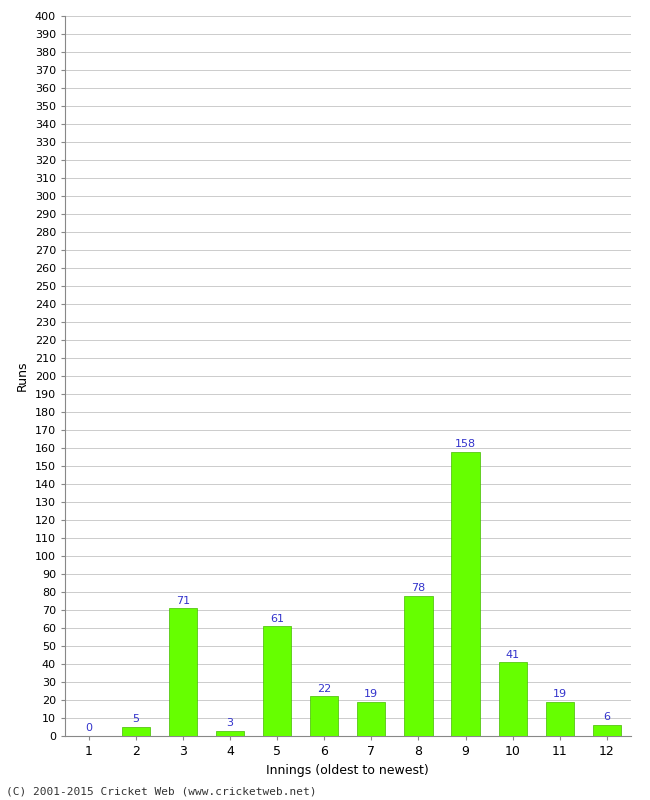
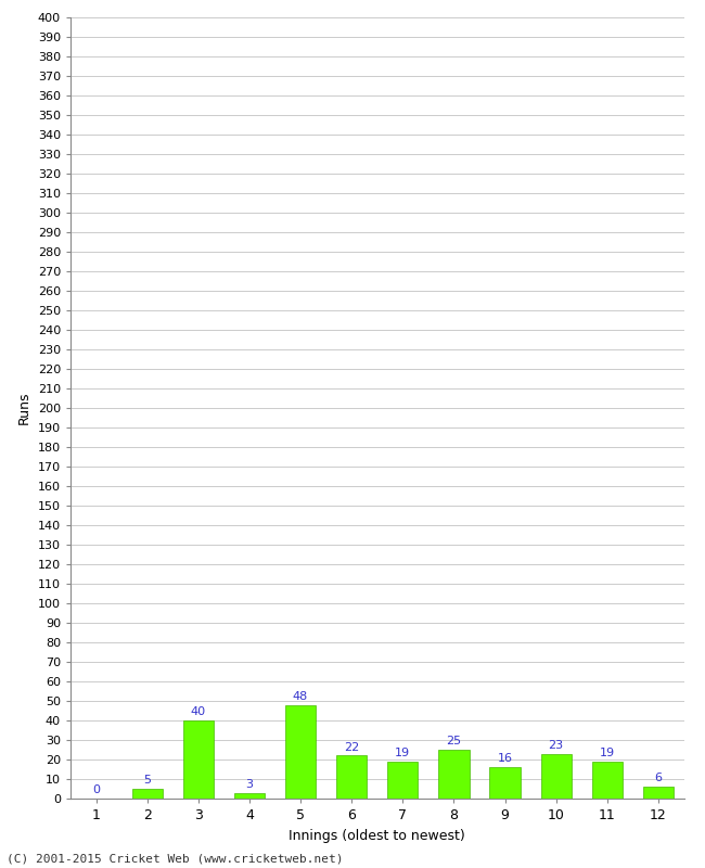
3: 71 -> 40
5: 61 -> 48
8: 78 -> 25
9: 158 -> 16
10: 41 -> 23
